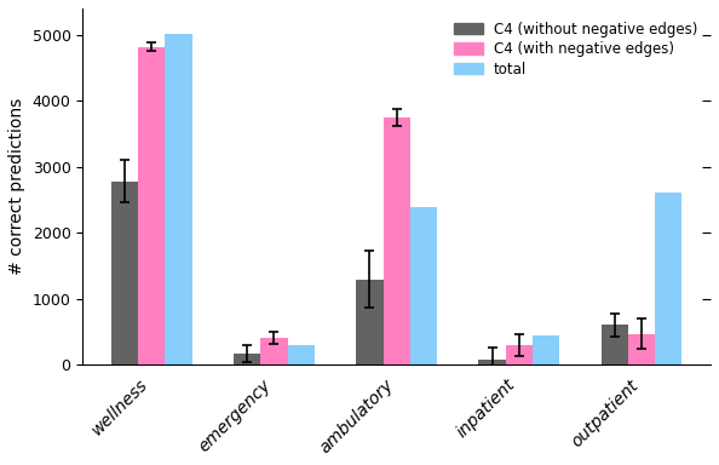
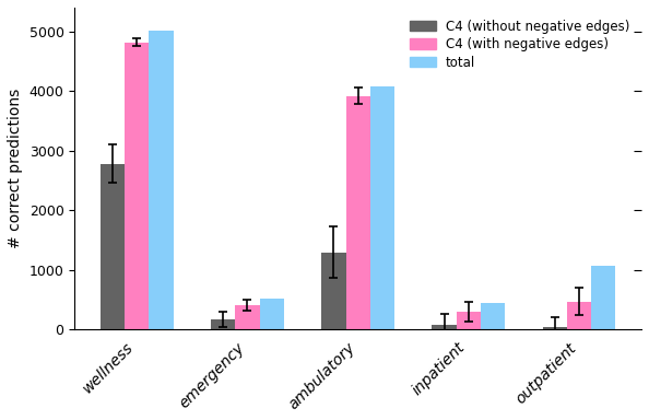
total/emergency: 300 -> 510
C4 (with negative edges)/ambulatory: 3740 -> 3920
total/ambulatory: 2380 -> 4080
C4 (without negative edges)/outpatient: 600 -> 30
total/outpatient: 2600 -> 1060
